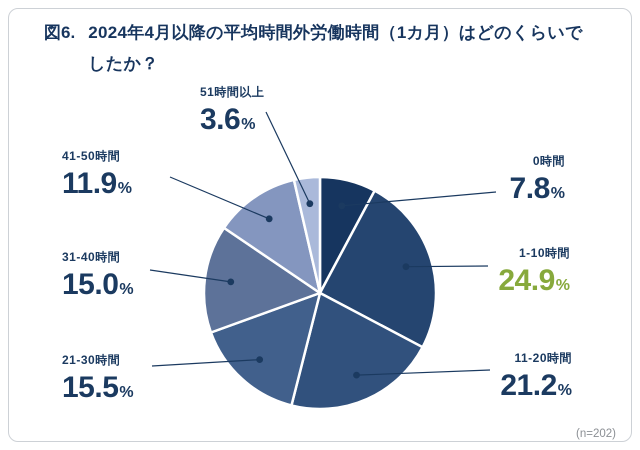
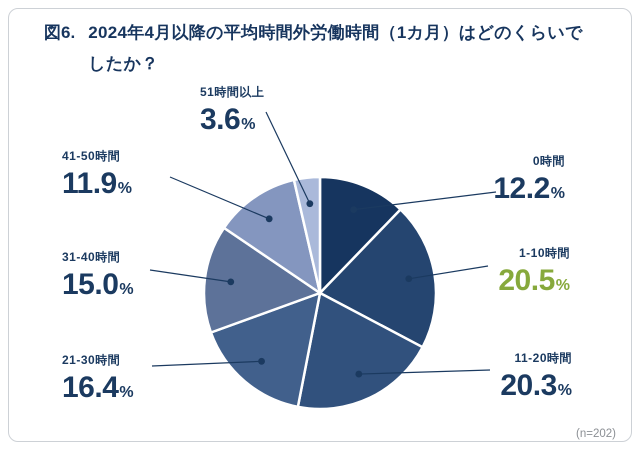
0時間: 7.8 -> 12.2
1-10時間: 24.9 -> 20.5
11-20時間: 21.2 -> 20.3
21-30時間: 15.5 -> 16.4
